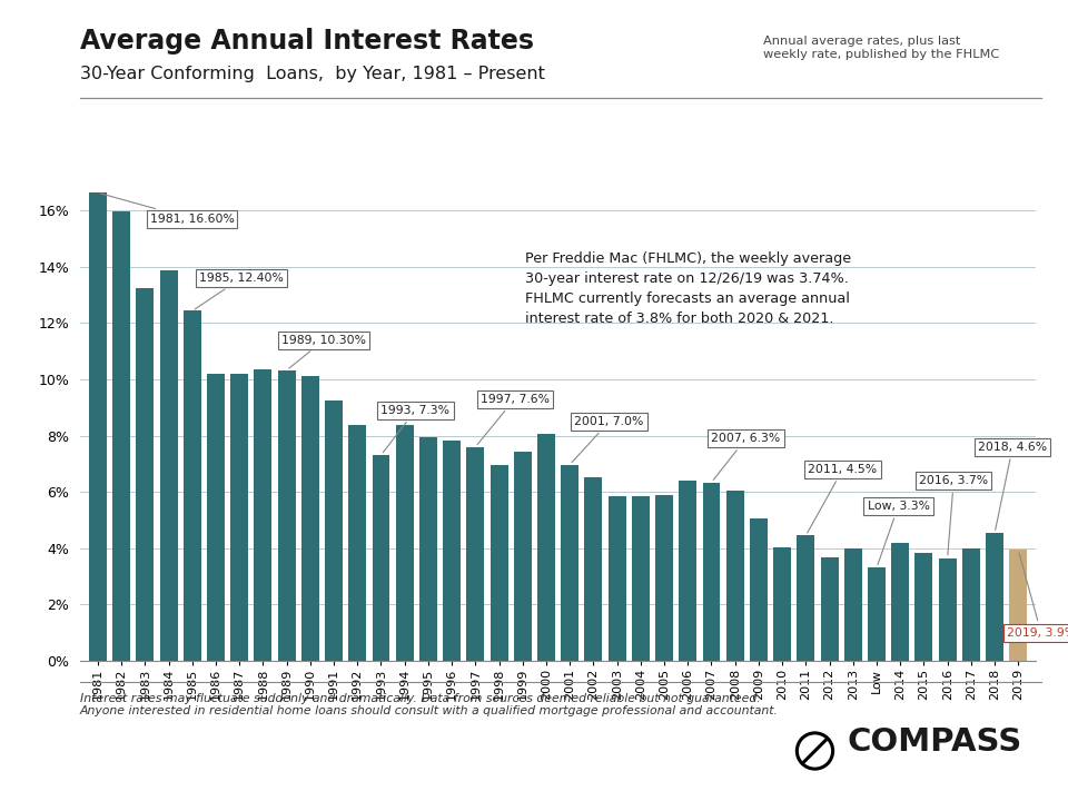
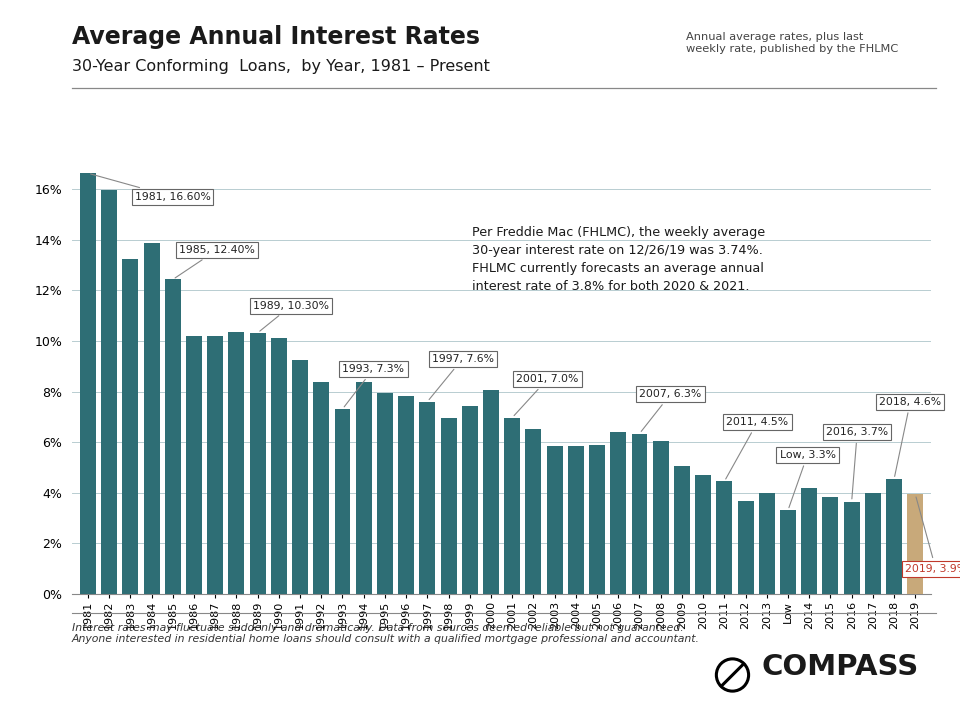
2010: 4.05% -> 4.69%
